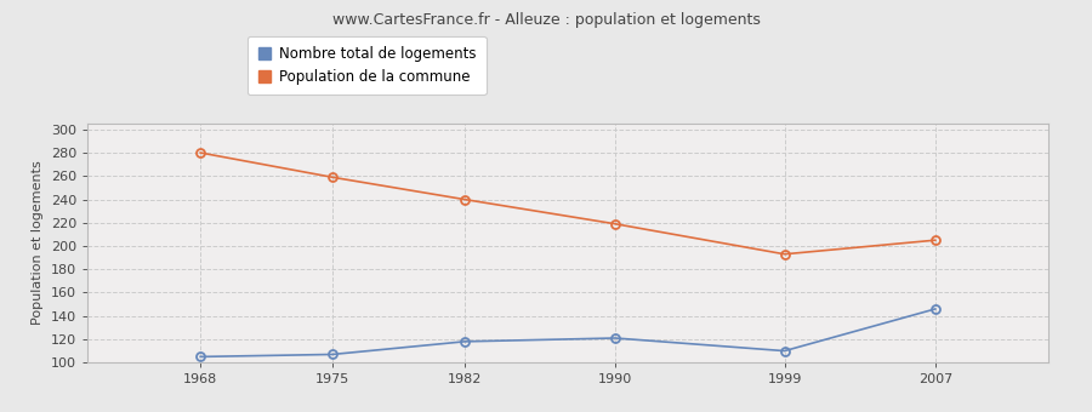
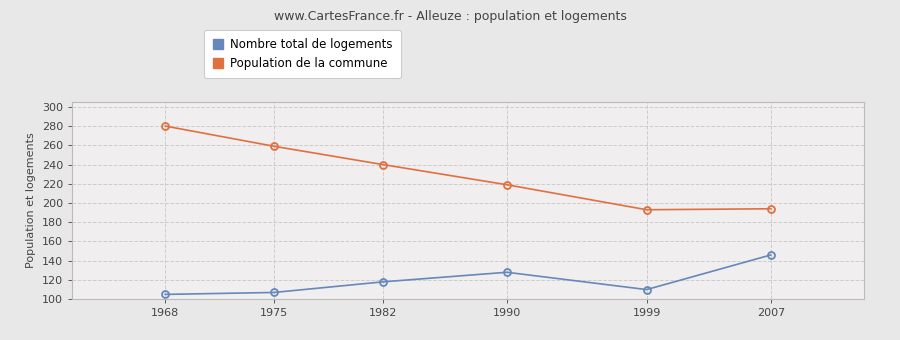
Nombre total de logements/1990: 121 -> 128
Population de la commune/2007: 205 -> 194
